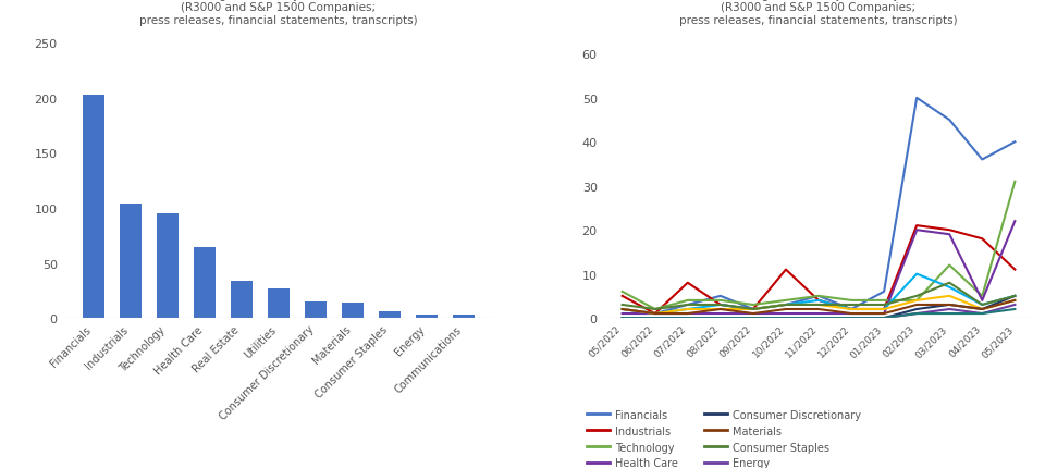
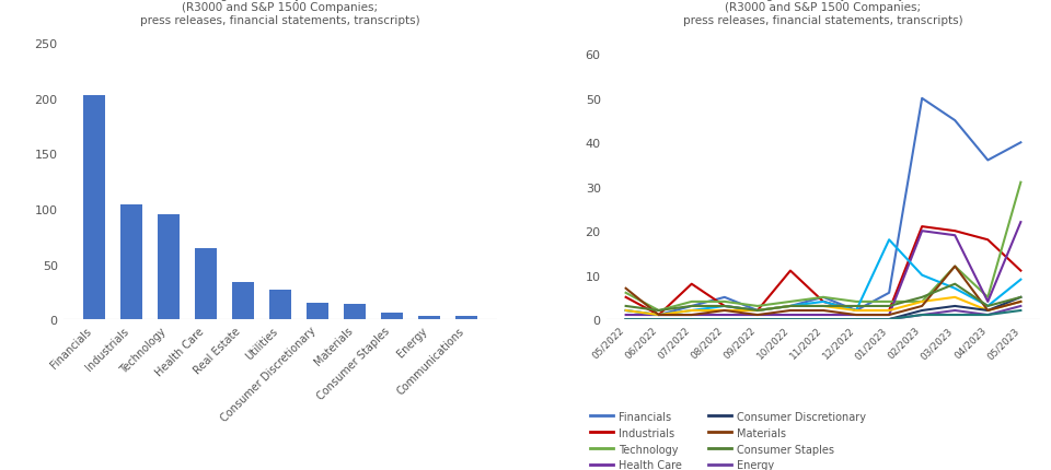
Materials/05/2022: 2 -> 7
Real Estate/01/2023: 2 -> 18
Materials/03/2023: 3 -> 12
Real Estate/05/2023: 5 -> 9
